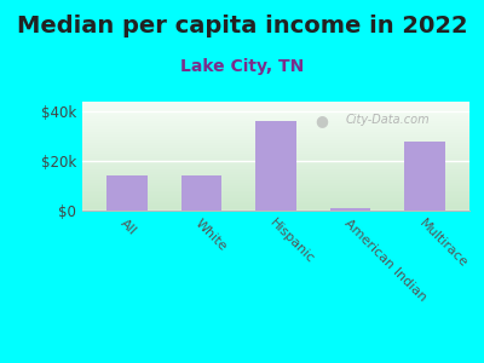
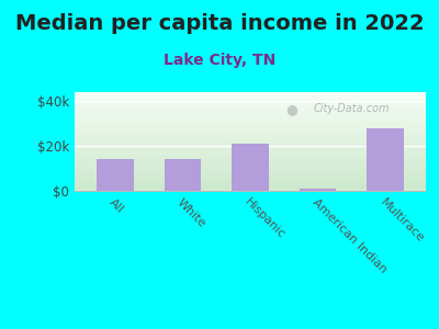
Hispanic: $36.0k -> $21.0k
